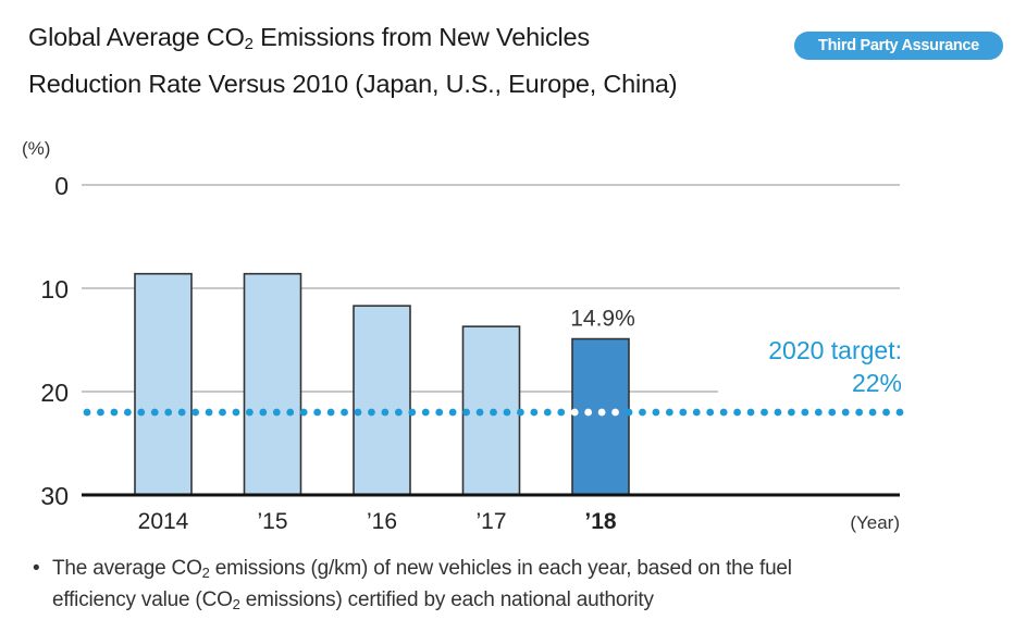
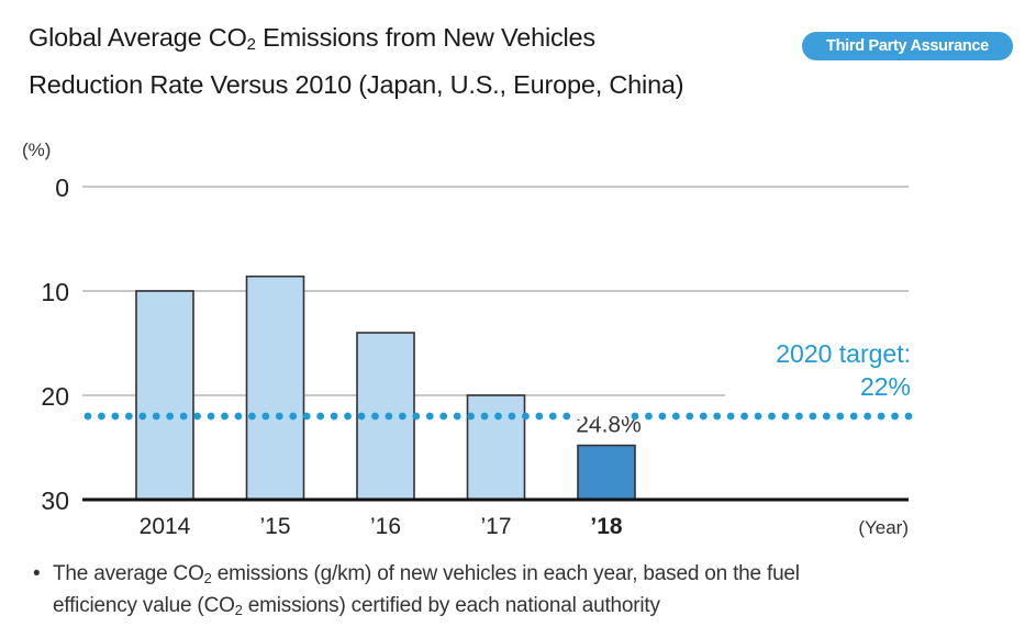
2014: 9 -> 10
’16: 12 -> 14
’17: 14 -> 20
’18: 14.9% -> 24.8%
